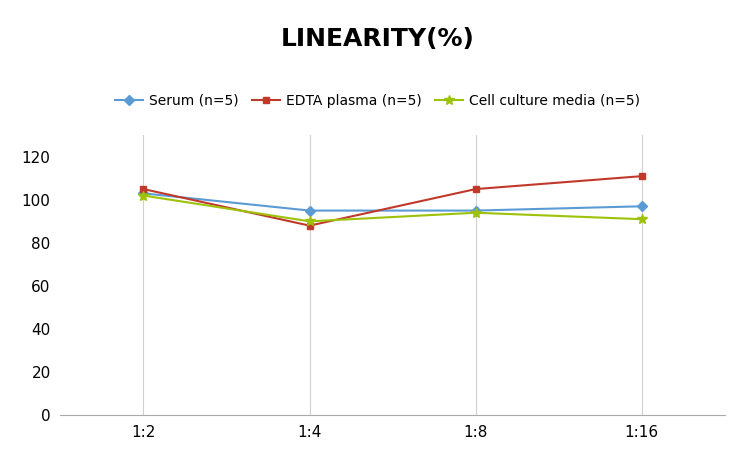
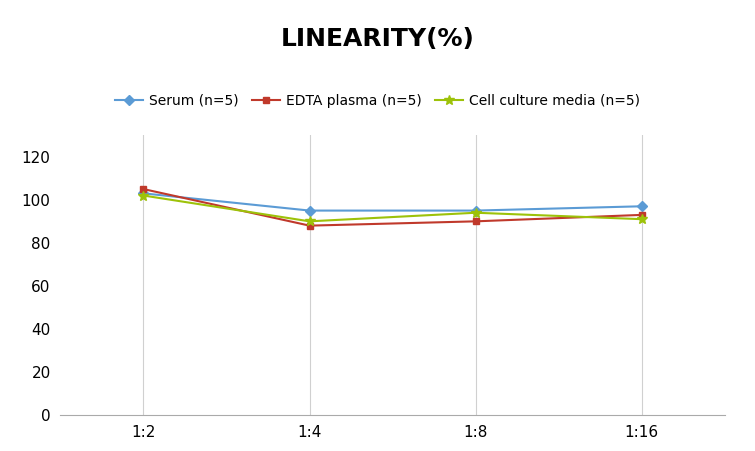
EDTA plasma (n=5)/1:8: 105 -> 90
EDTA plasma (n=5)/1:16: 111 -> 93
